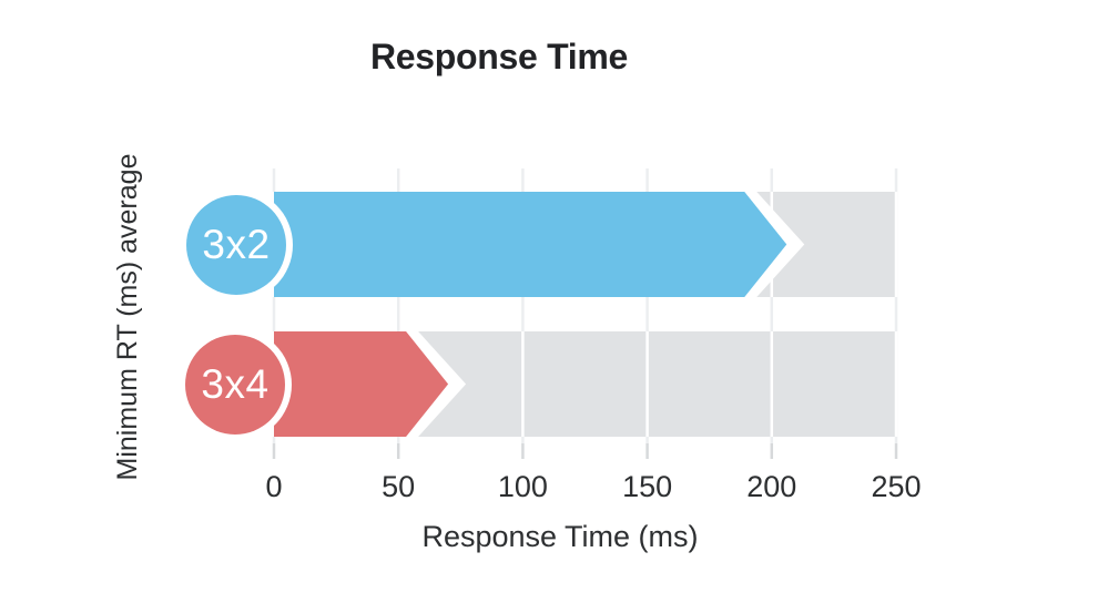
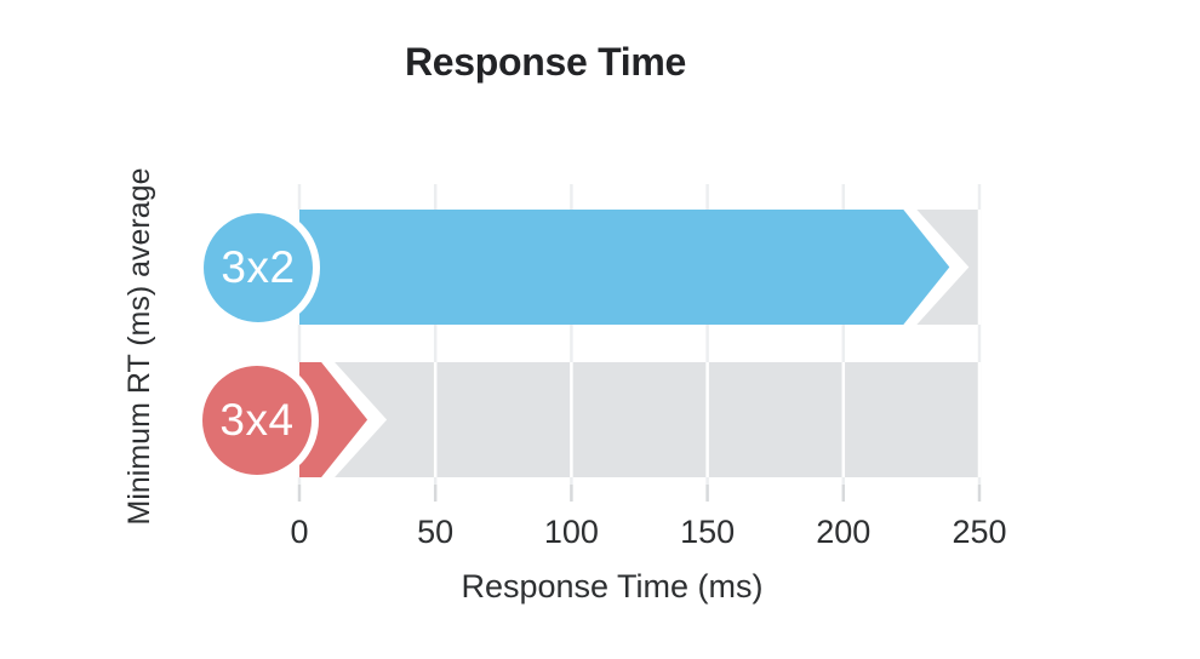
3x2: 206 -> 239
3x4: 70 -> 25
